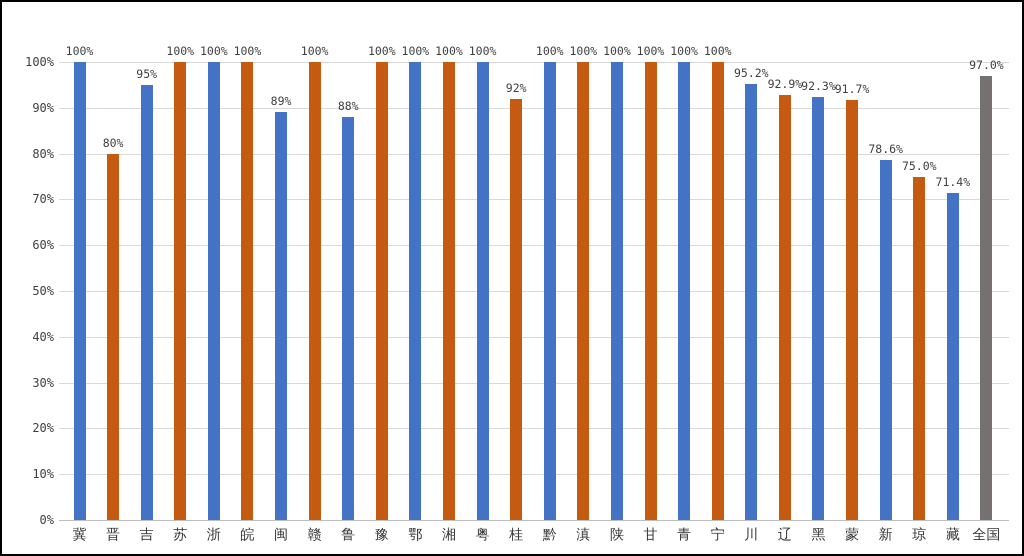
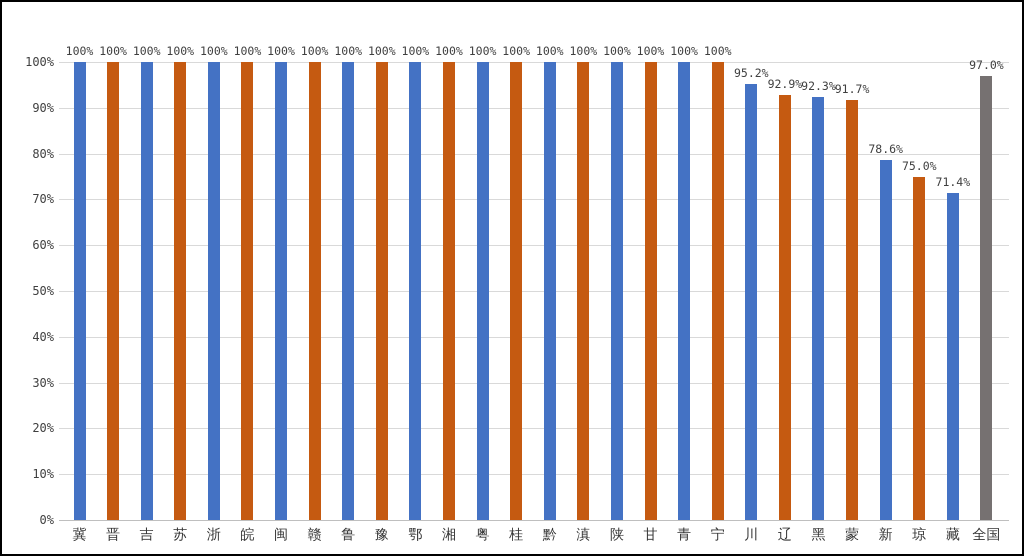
晋: 80% -> 100%
吉: 95% -> 100%
闽: 89% -> 100%
鲁: 88% -> 100%
桂: 92% -> 100%
